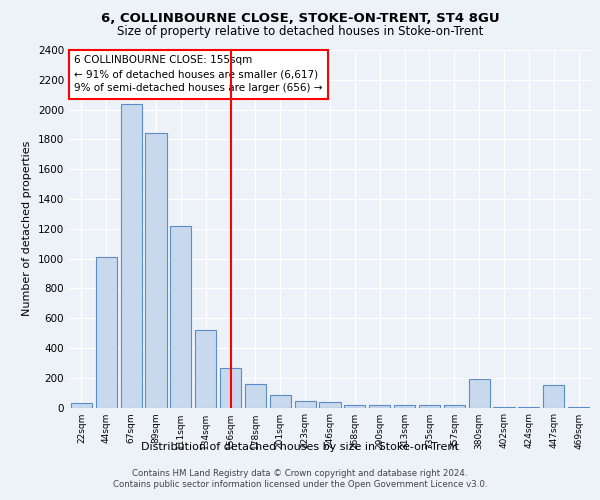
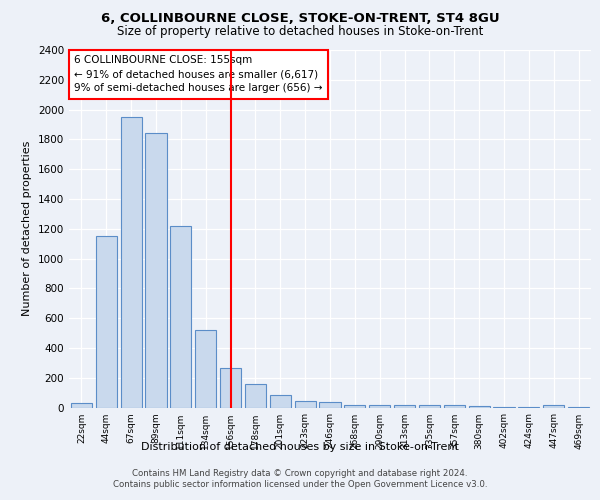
44sqm: 1010 -> 1150
67sqm: 2040 -> 1950
380sqm: 190 -> 10
447sqm: 150 -> 20
